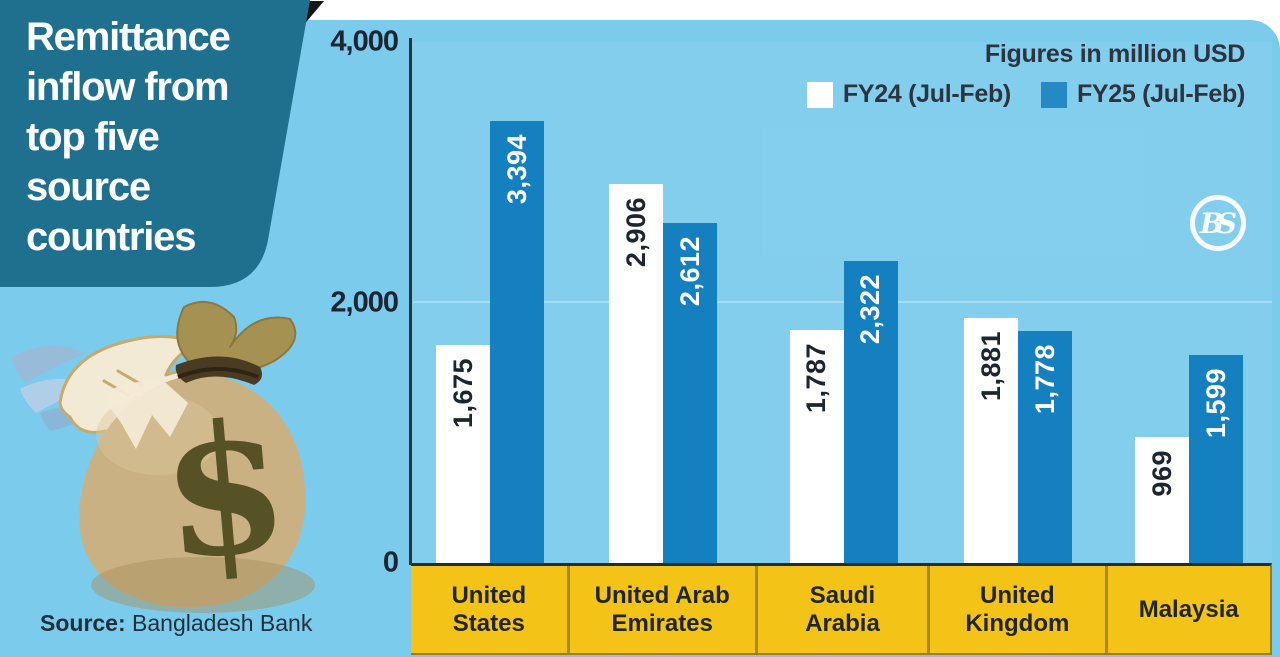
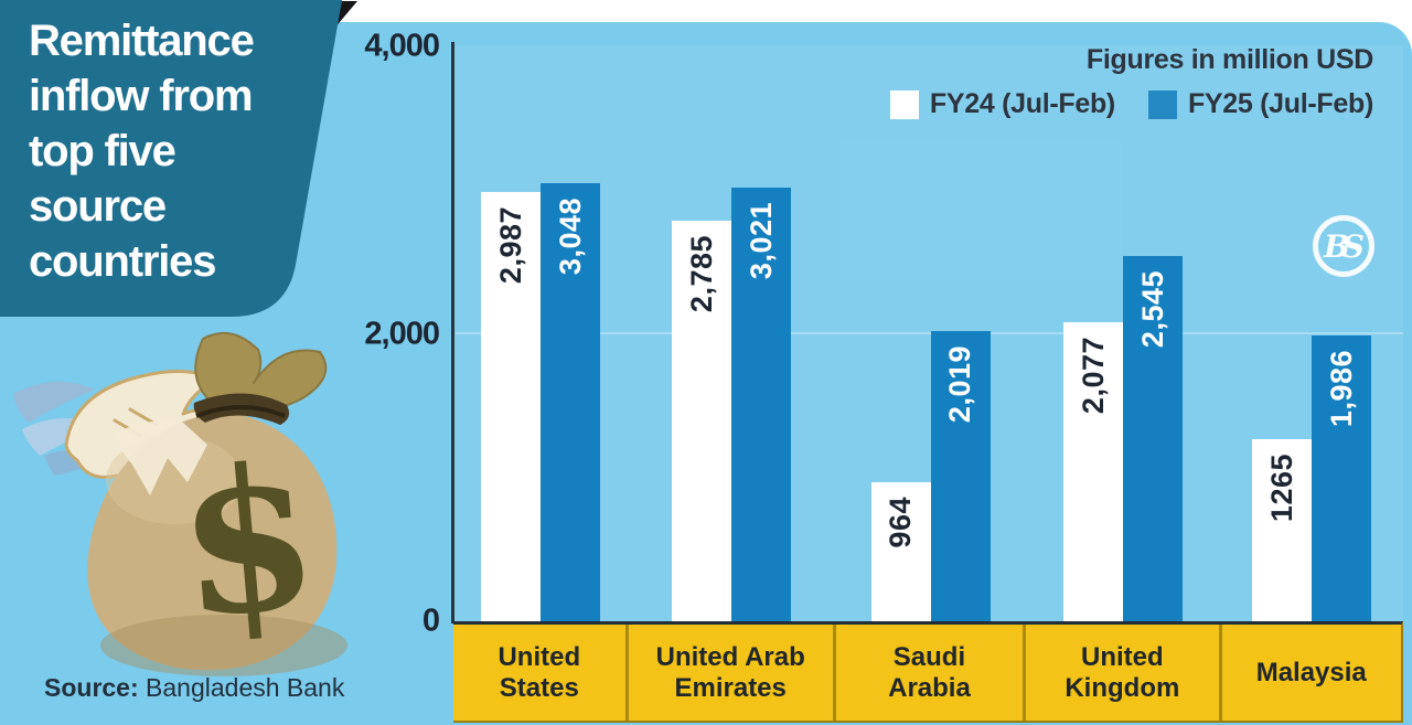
FY24 (Jul-Feb)/United States: 1,675 -> 2,987
FY25 (Jul-Feb)/United States: 3,394 -> 3,048
FY24 (Jul-Feb)/United Arab Emirates: 2,906 -> 2,785
FY25 (Jul-Feb)/United Arab Emirates: 2,612 -> 3,021
FY24 (Jul-Feb)/Saudi Arabia: 1,787 -> 964
FY25 (Jul-Feb)/Saudi Arabia: 2,322 -> 2,019
FY24 (Jul-Feb)/United Kingdom: 1,881 -> 2,077
FY25 (Jul-Feb)/United Kingdom: 1,778 -> 2,545
FY24 (Jul-Feb)/Malaysia: 969 -> 1265
FY25 (Jul-Feb)/Malaysia: 1,599 -> 1,986
